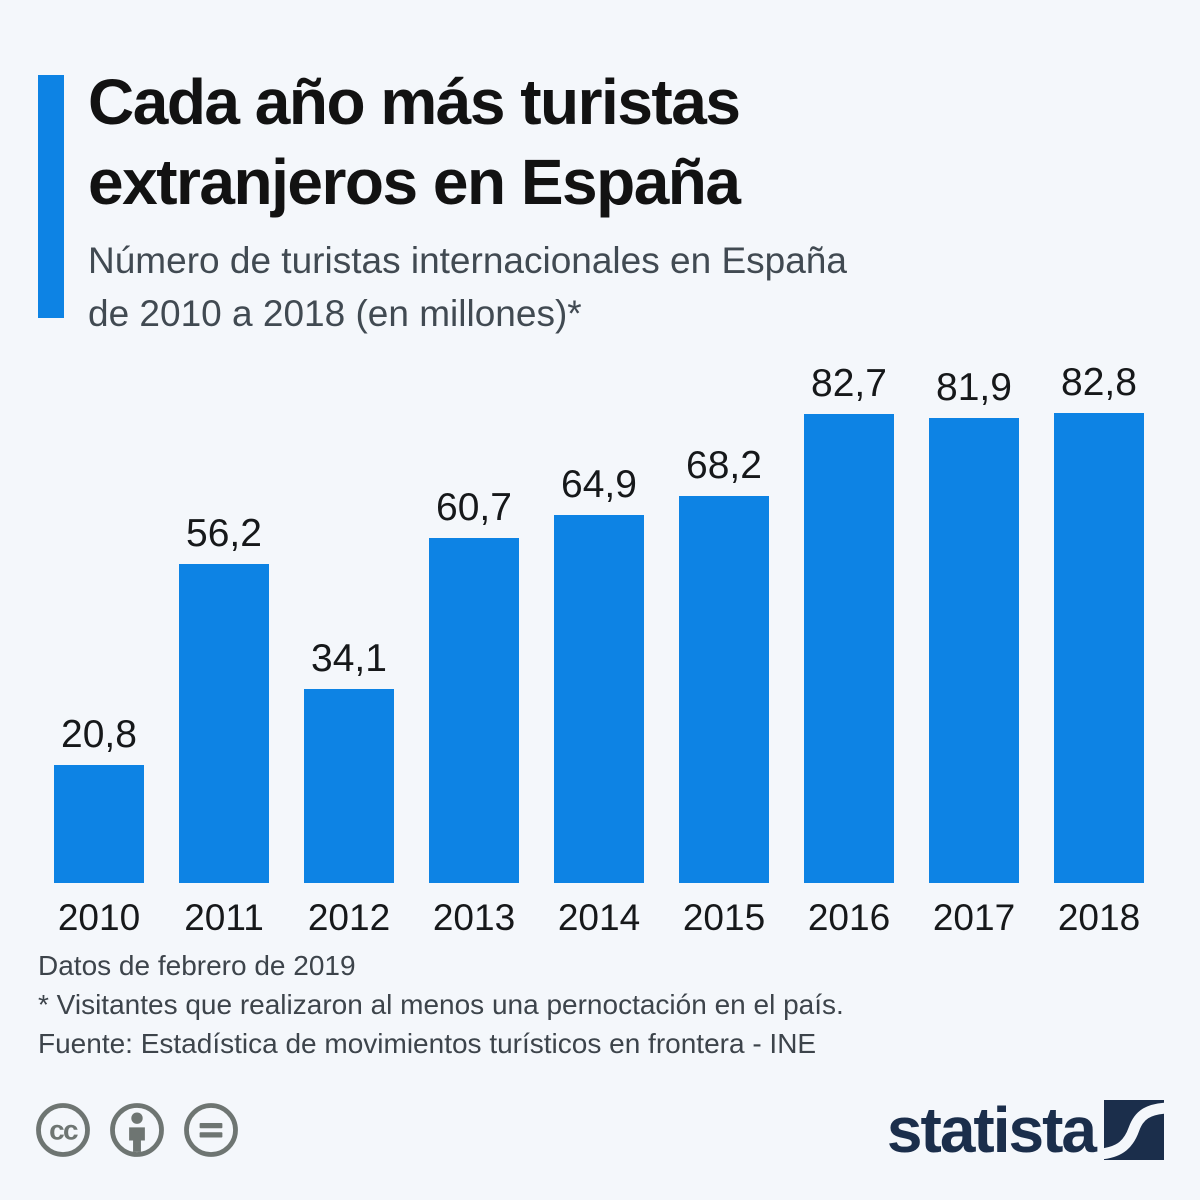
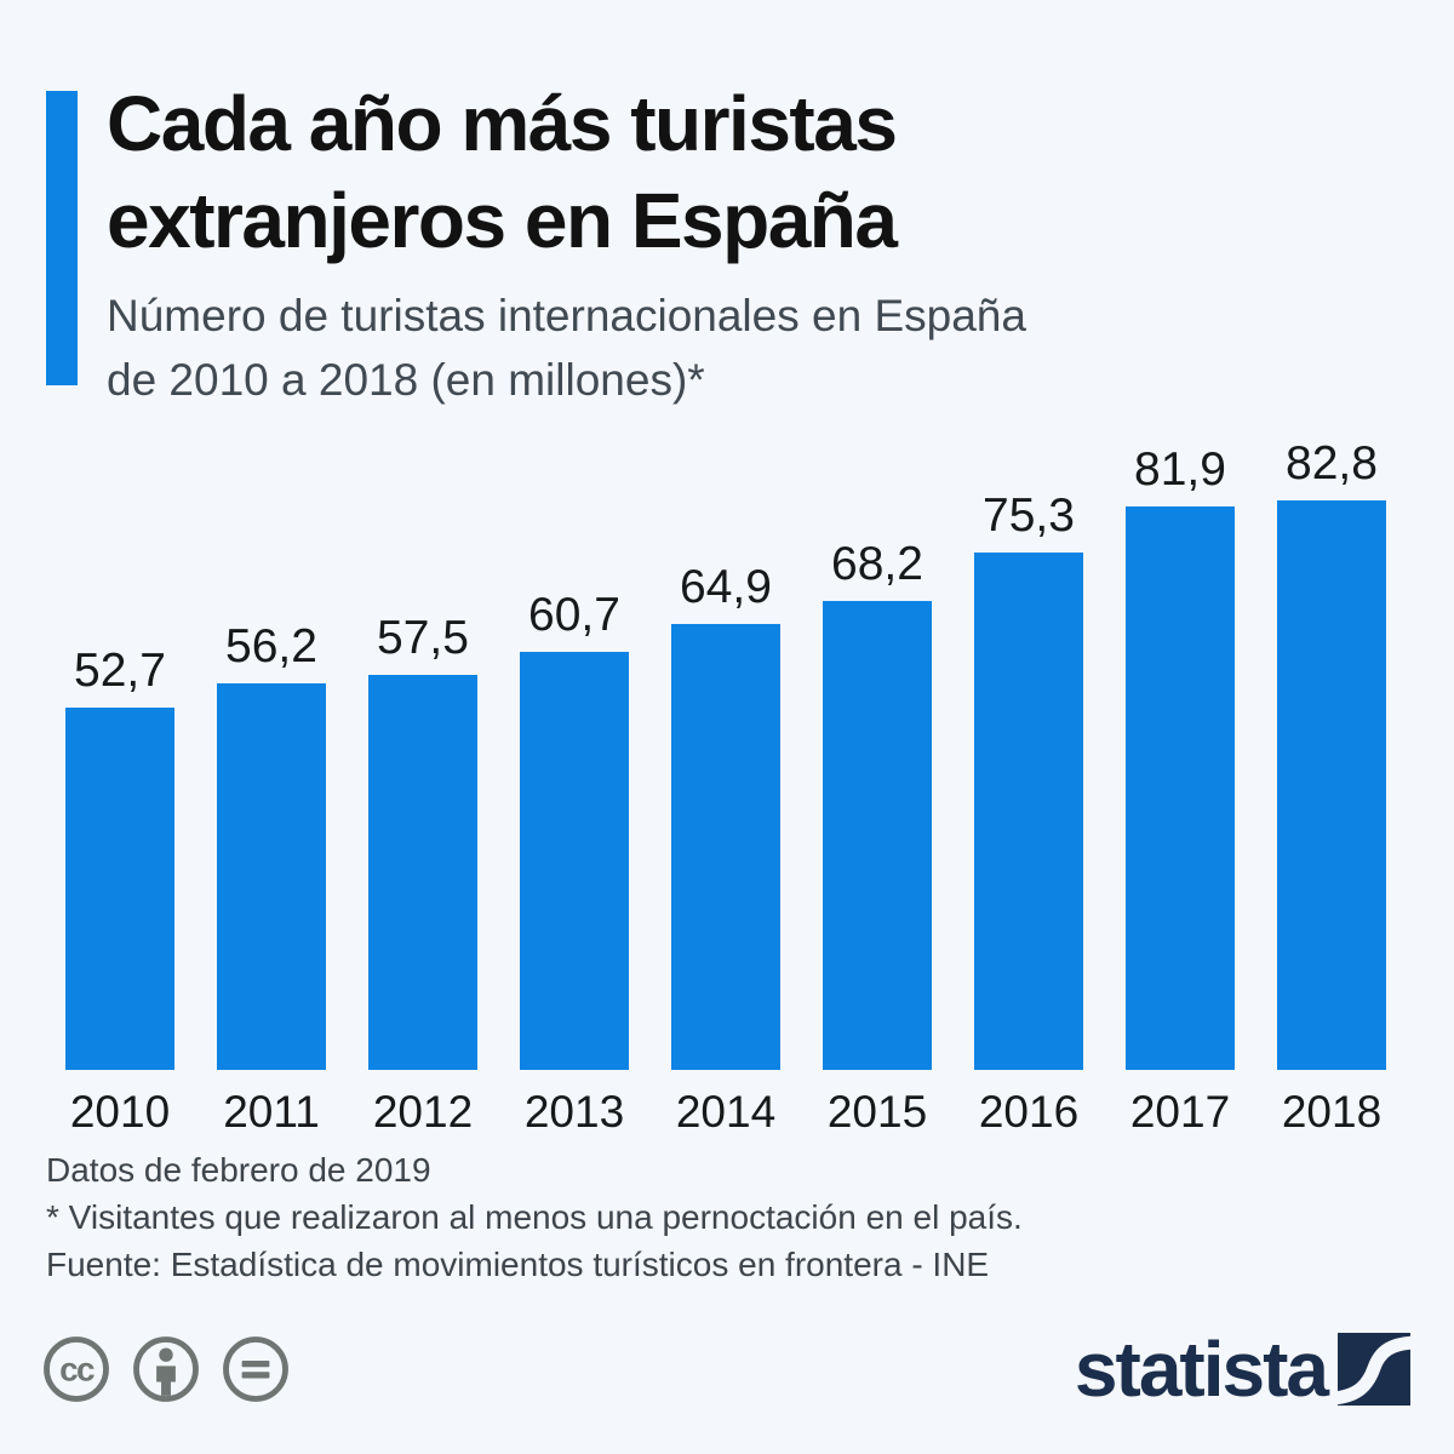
2010: 20,8 -> 52,7
2012: 34,1 -> 57,5
2016: 82,7 -> 75,3
